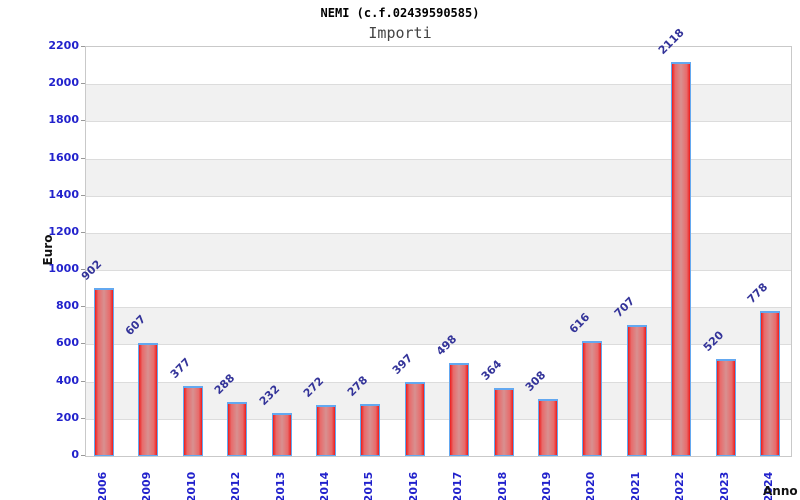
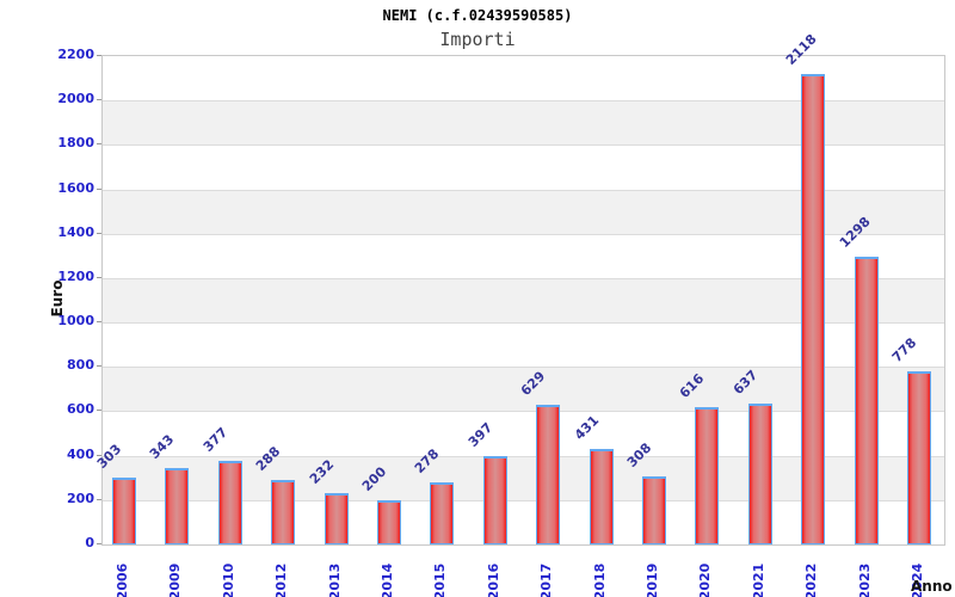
2006: 902 -> 303
2009: 607 -> 343
2014: 272 -> 200
2017: 498 -> 629
2018: 364 -> 431
2021: 707 -> 637
2023: 520 -> 1298
